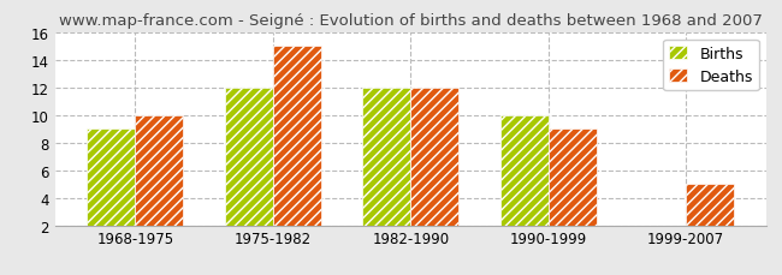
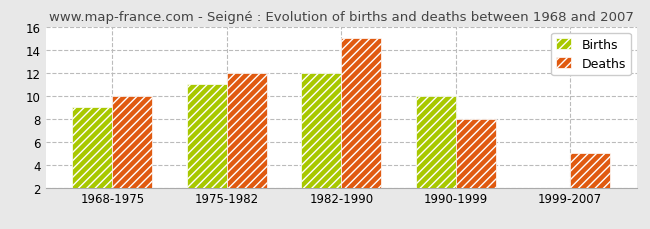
Births/1975-1982: 12 -> 11
Deaths/1975-1982: 15 -> 12
Deaths/1982-1990: 12 -> 15
Deaths/1990-1999: 9 -> 8
